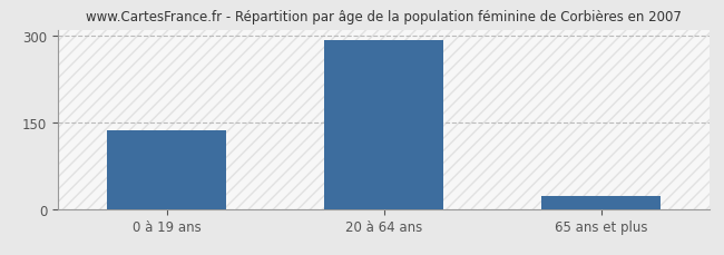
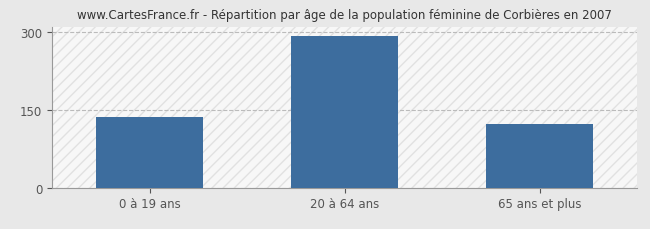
65 ans et plus: 22 -> 122
